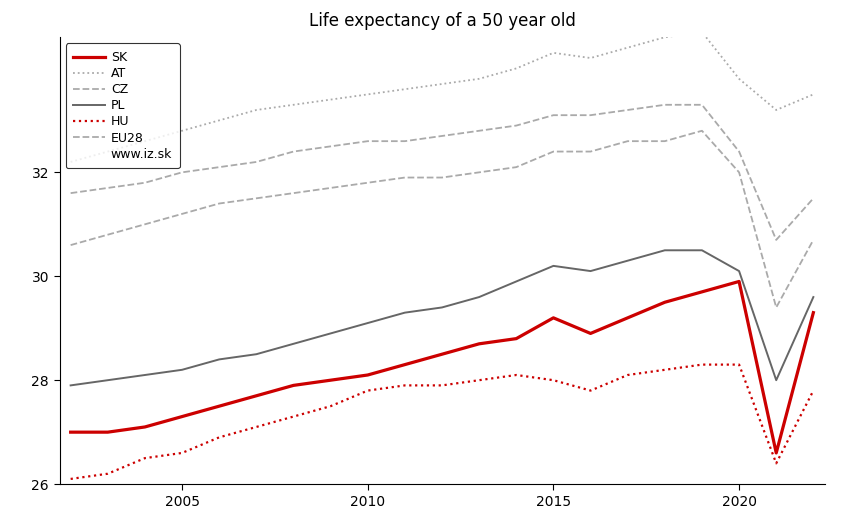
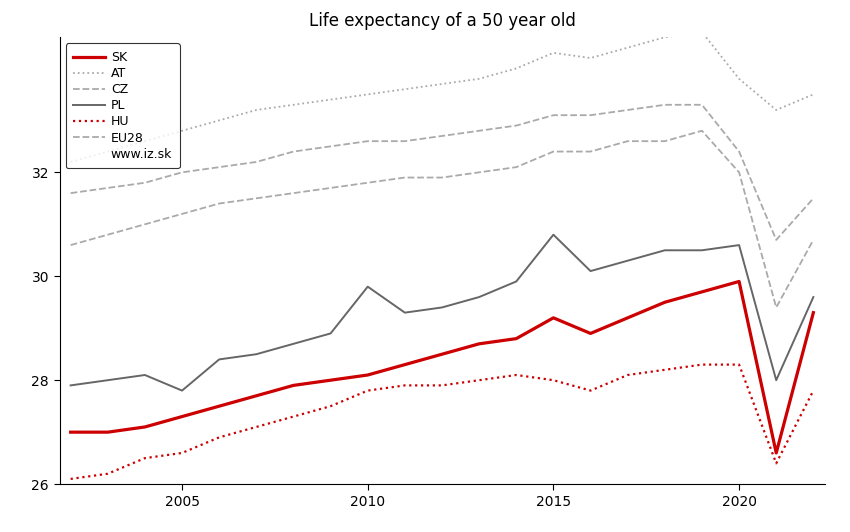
PL/2005: 28.2 -> 27.8
PL/2010: 29.1 -> 29.8
PL/2015: 30.2 -> 30.8
PL/2020: 30.1 -> 30.6
